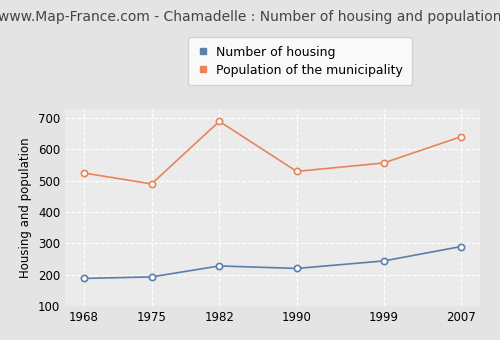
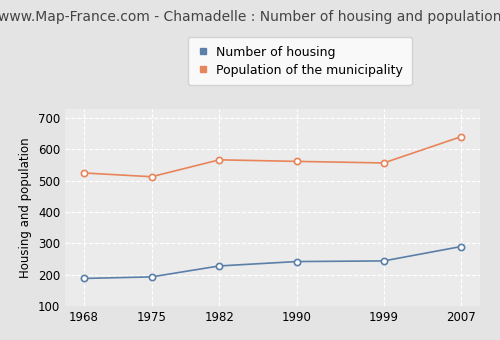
Population of the municipality/1975: 490 -> 513
Population of the municipality/1982: 690 -> 567
Number of housing/1990: 220 -> 242
Population of the municipality/1990: 530 -> 562
